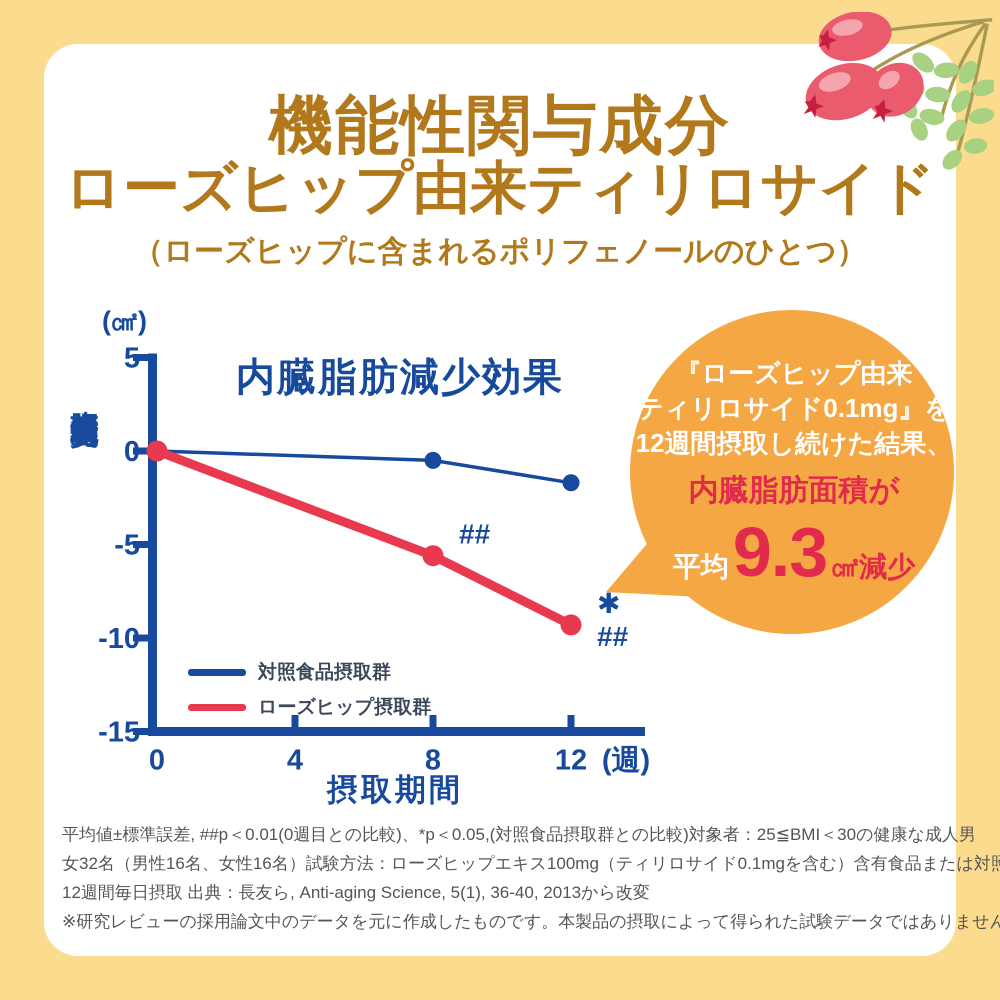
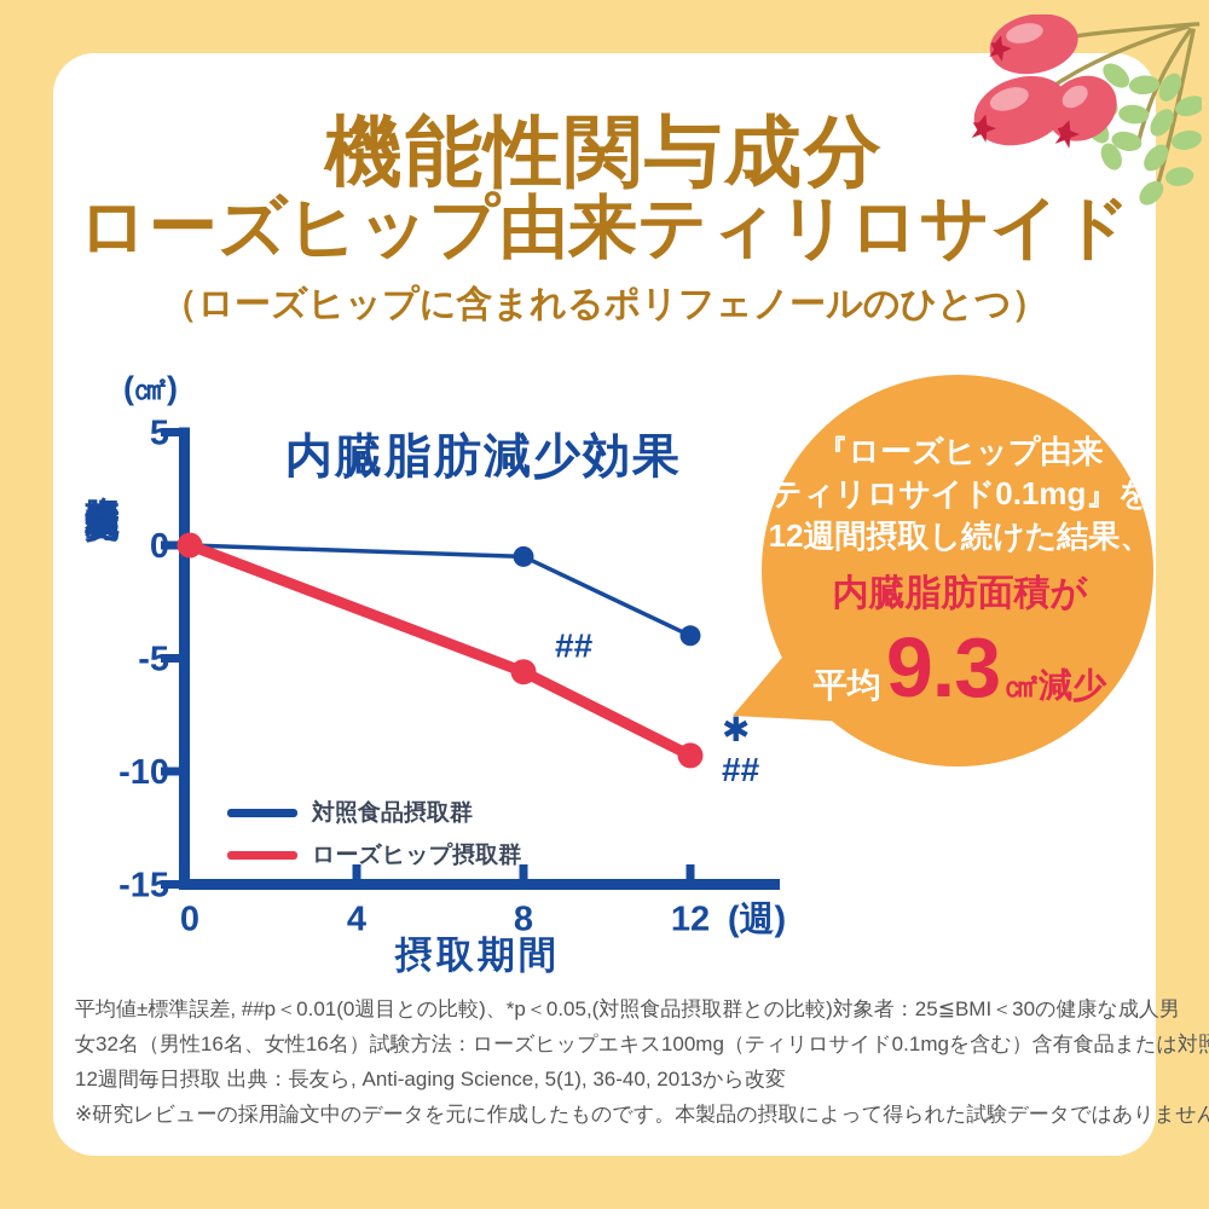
対照食品摂取群/12: -1.7 -> -4.0
